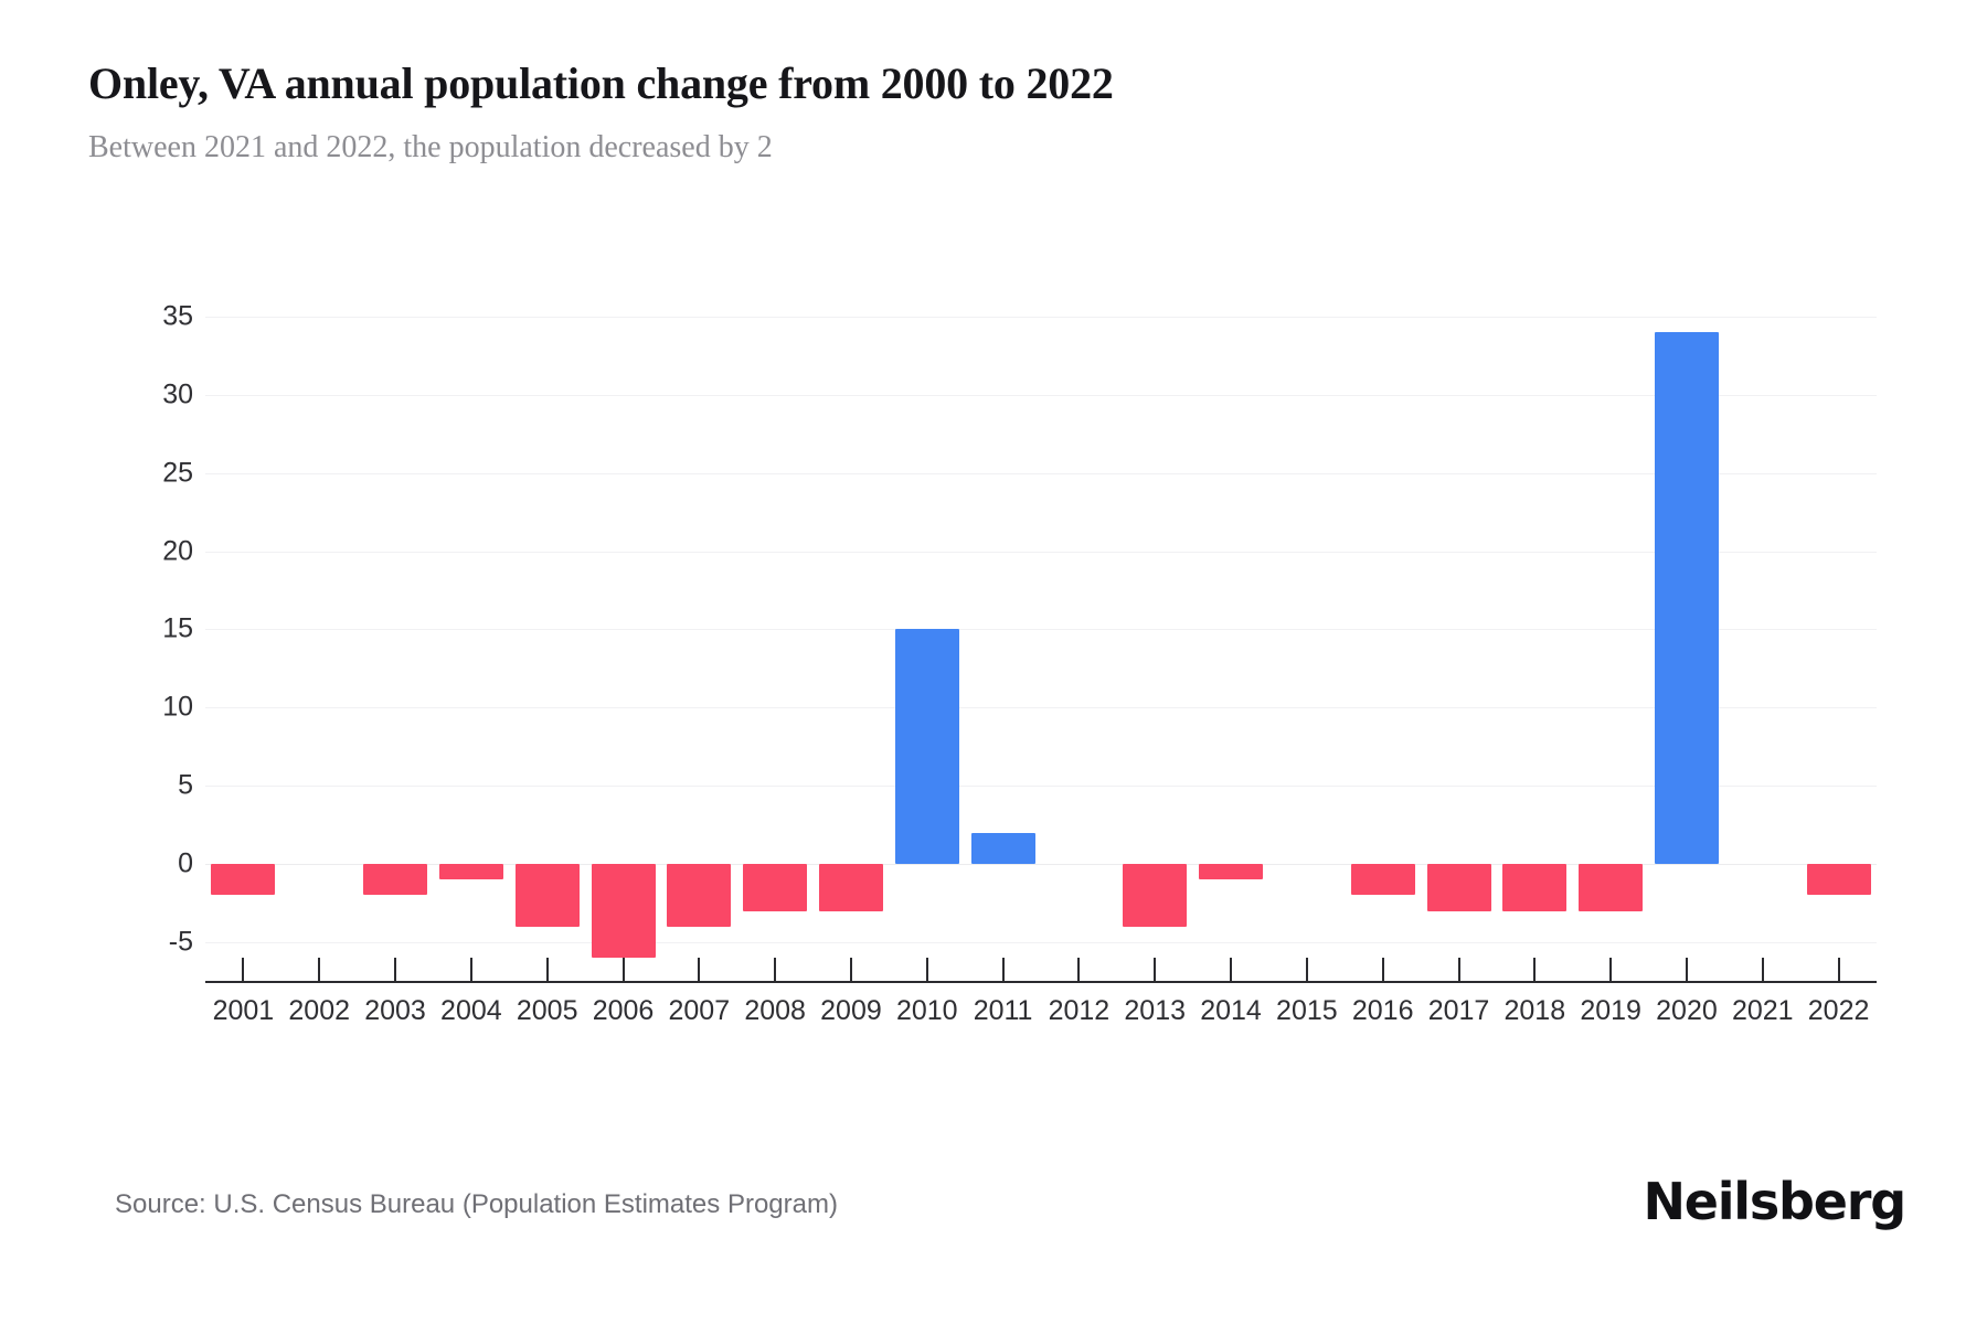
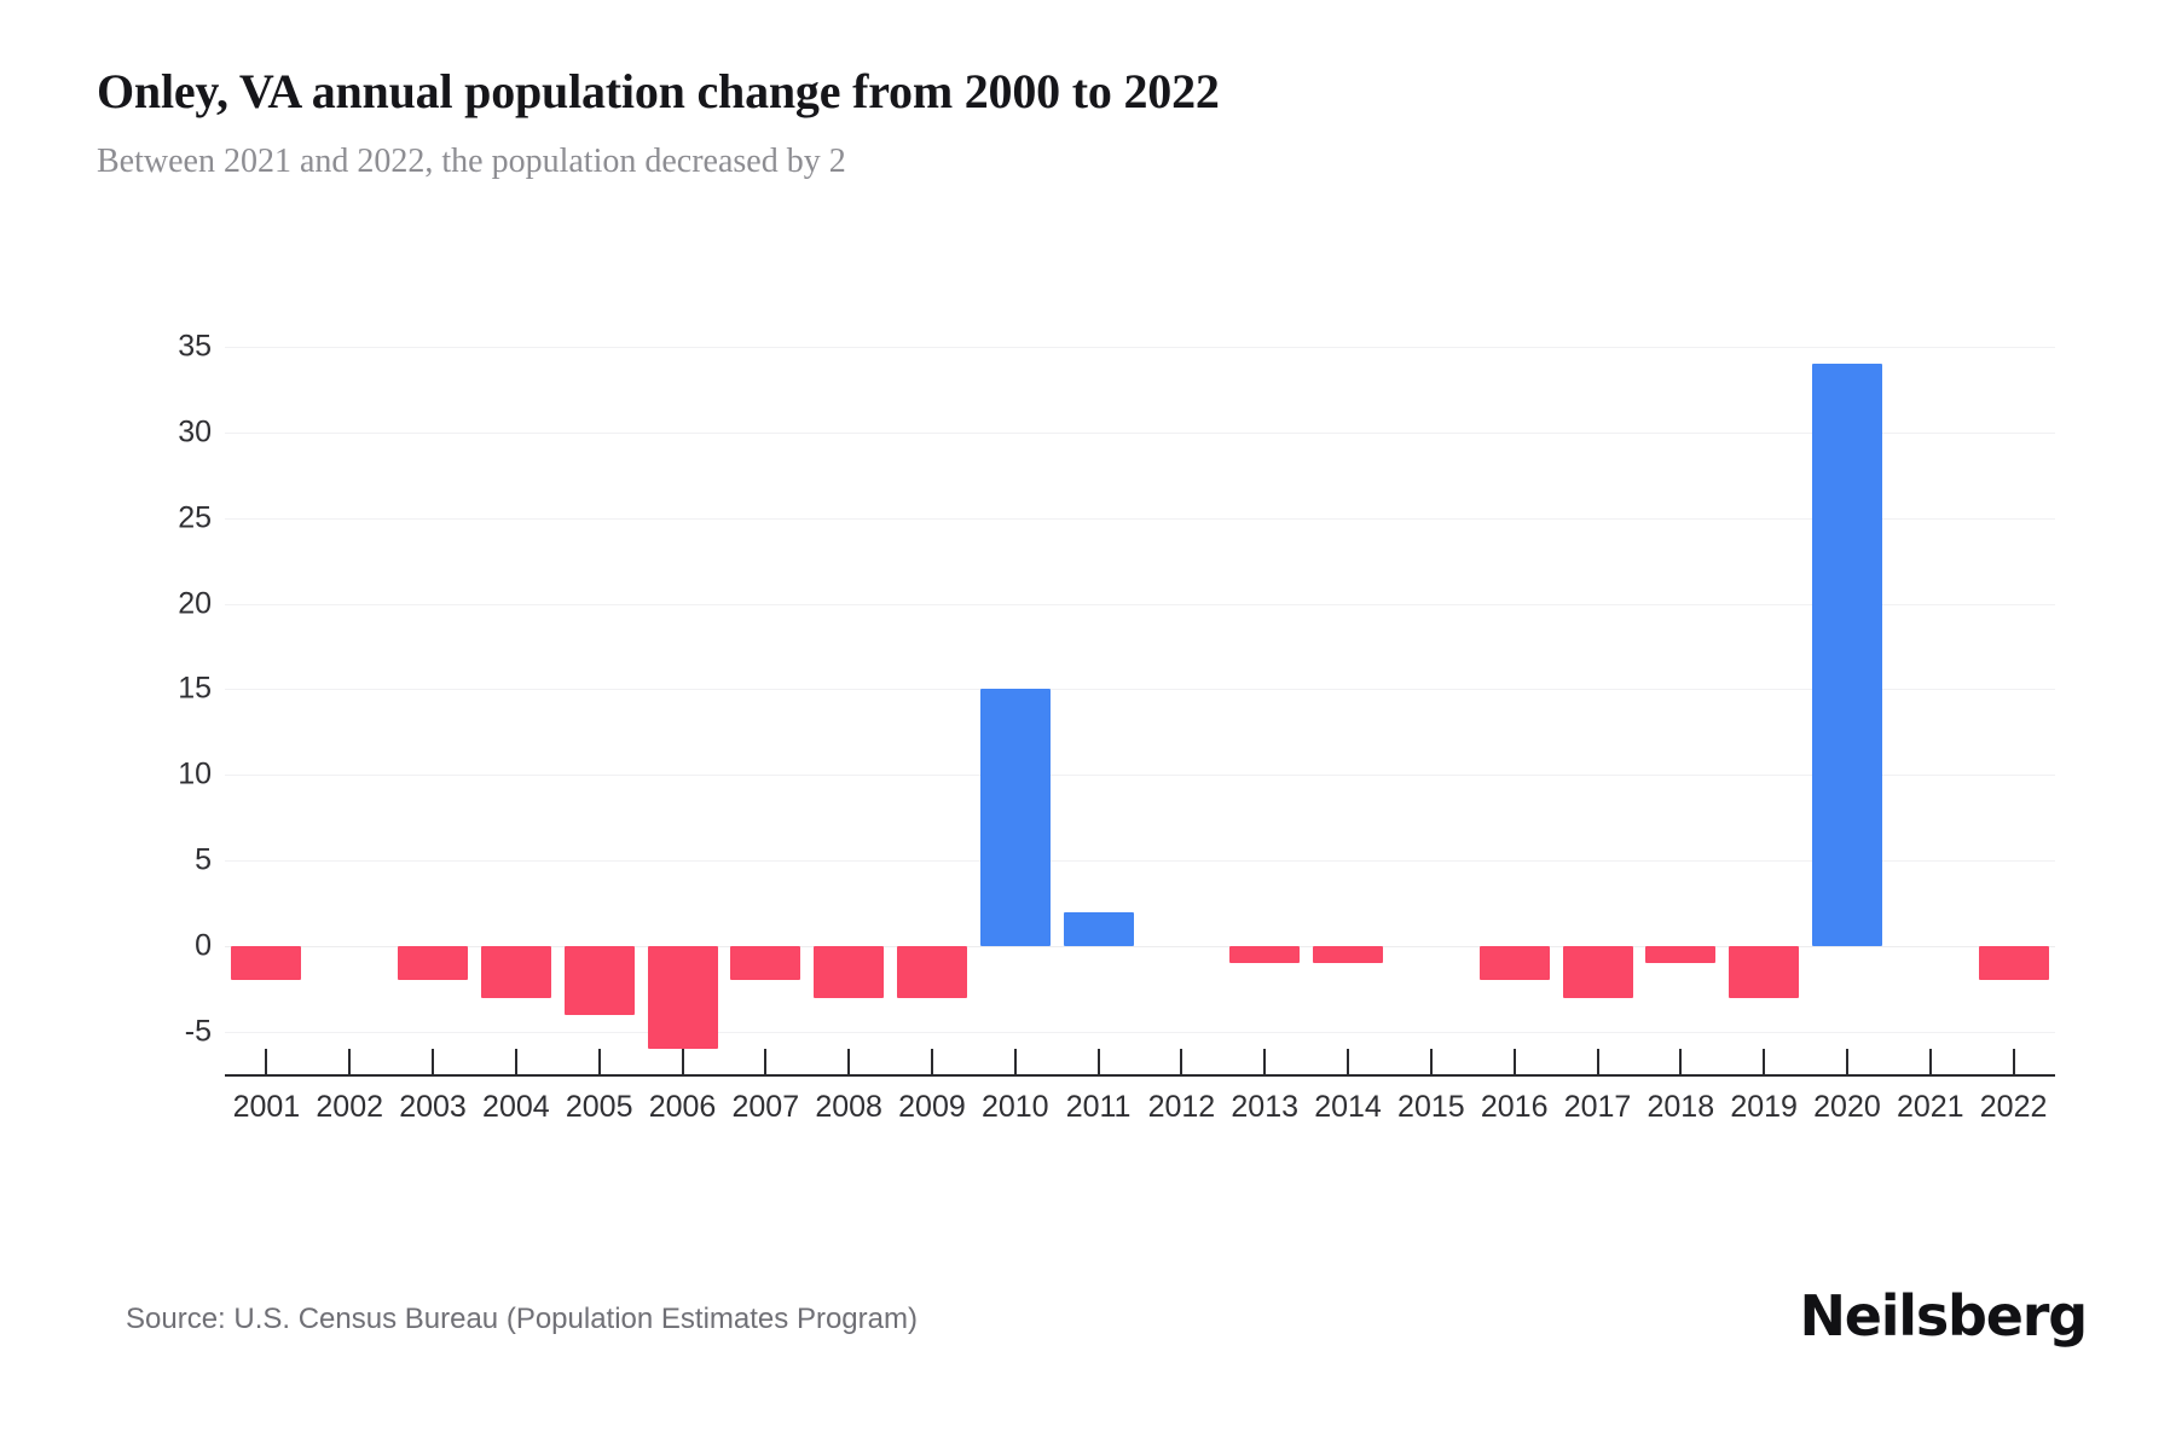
2004: -1 -> -3
2007: -4 -> -2
2013: -4 -> -1
2018: -3 -> -1
